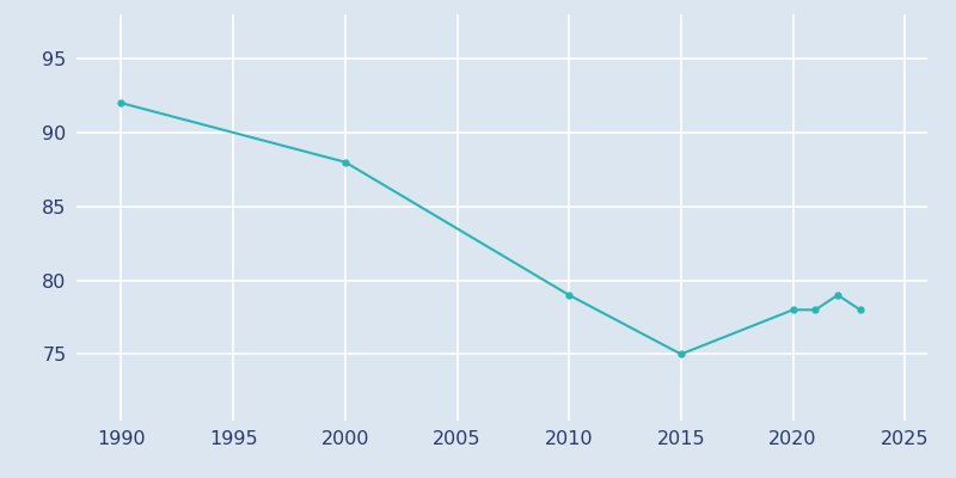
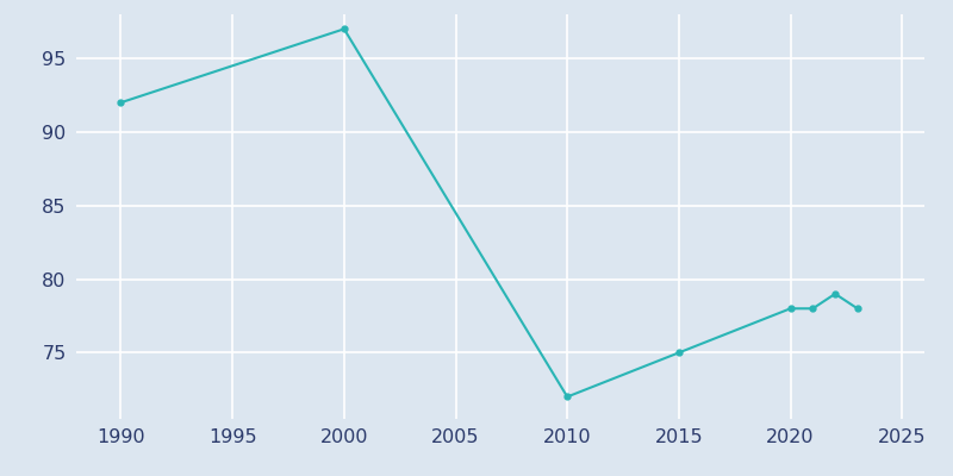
2000: 88 -> 97
2010: 79 -> 72
